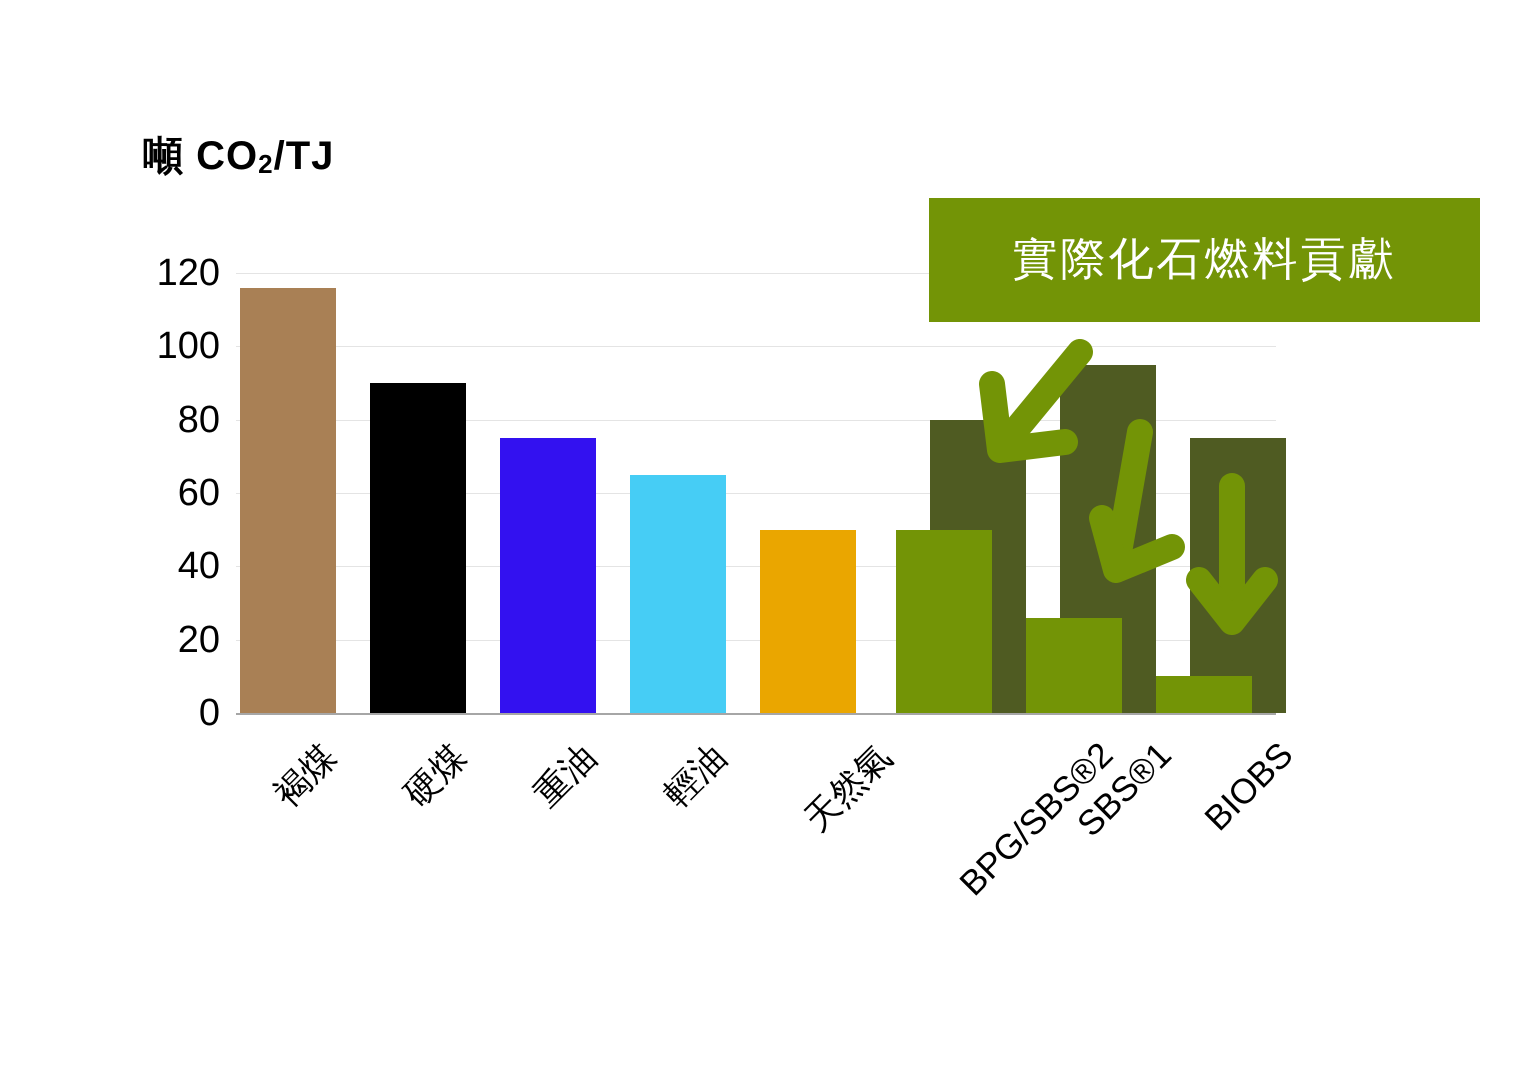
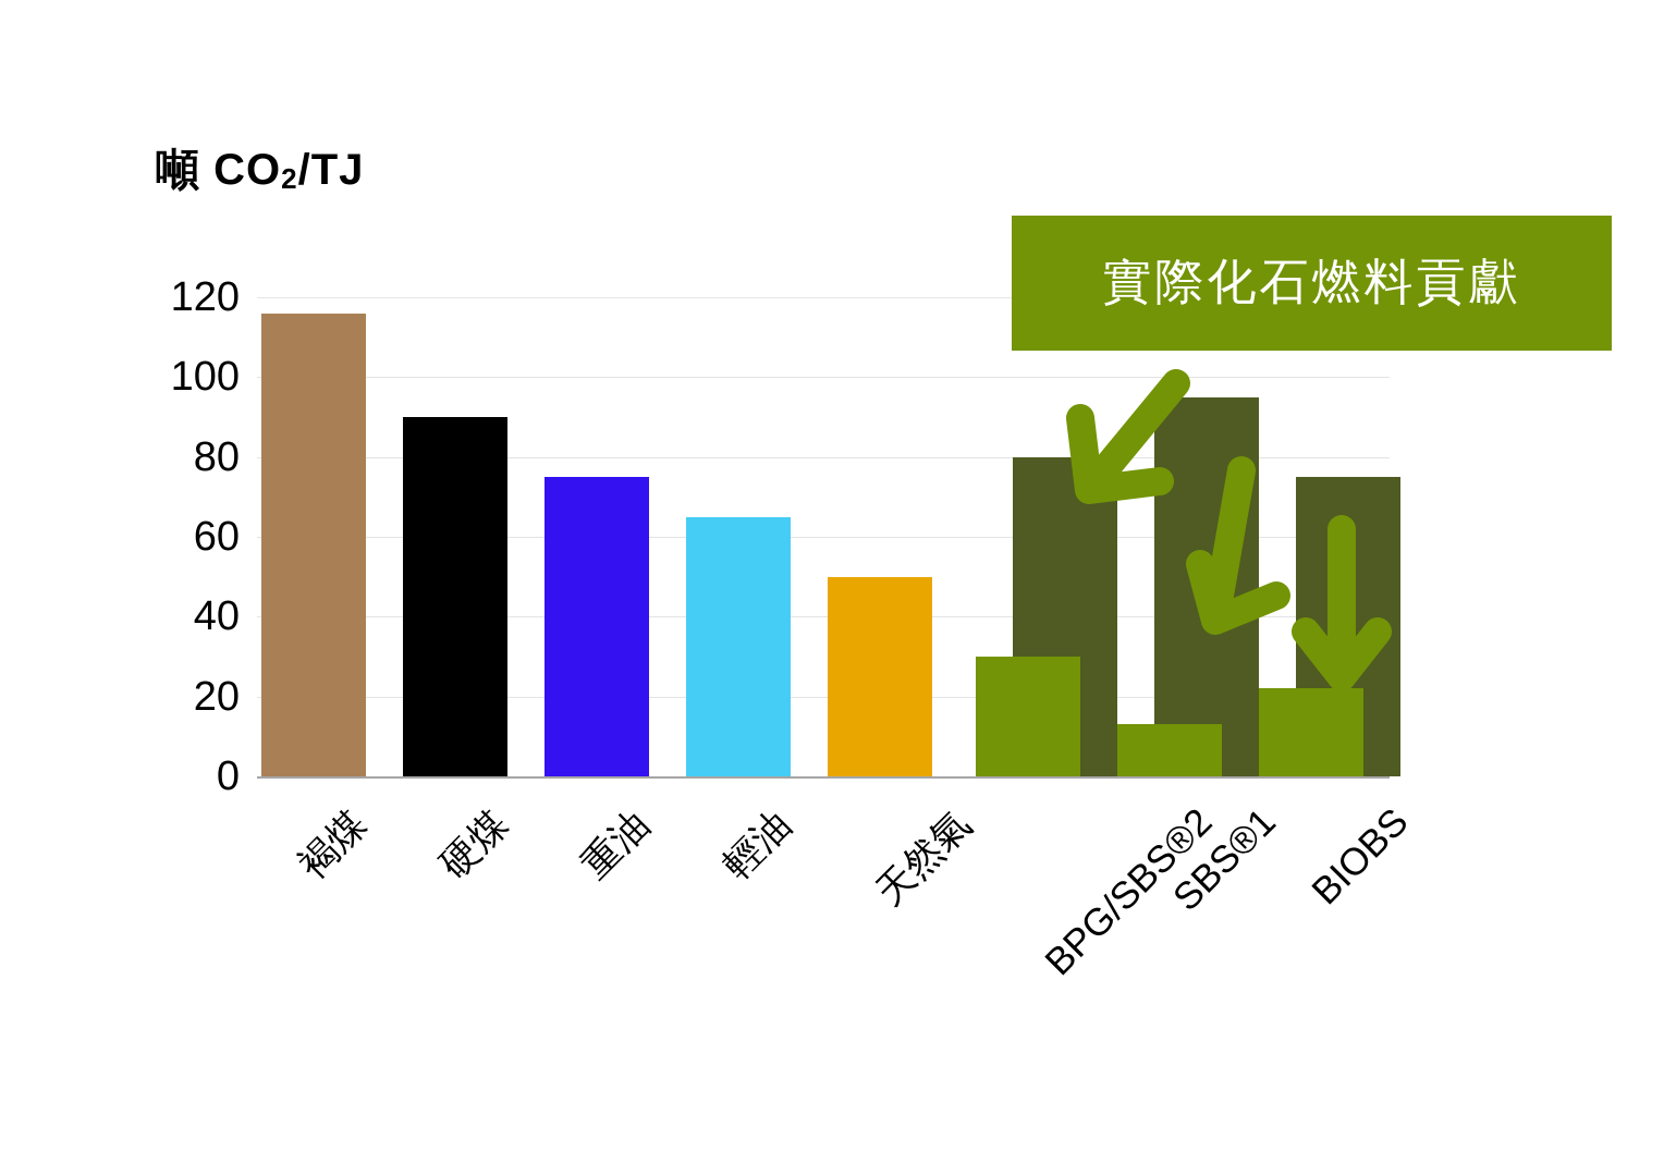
實際化石燃料貢獻/BPG/SBS®2: 50 -> 30
實際化石燃料貢獻/SBS®1: 26 -> 13
實際化石燃料貢獻/BIOBS: 10 -> 22
